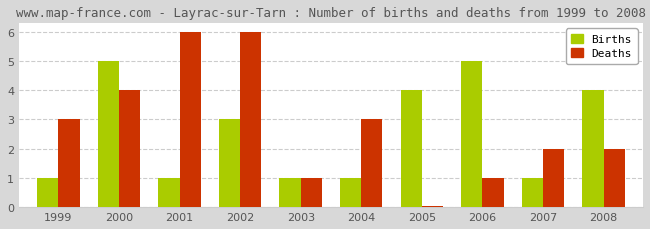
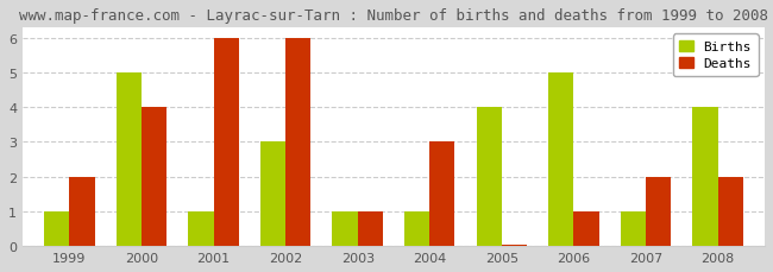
Deaths/1999: 3.00 -> 2.00
